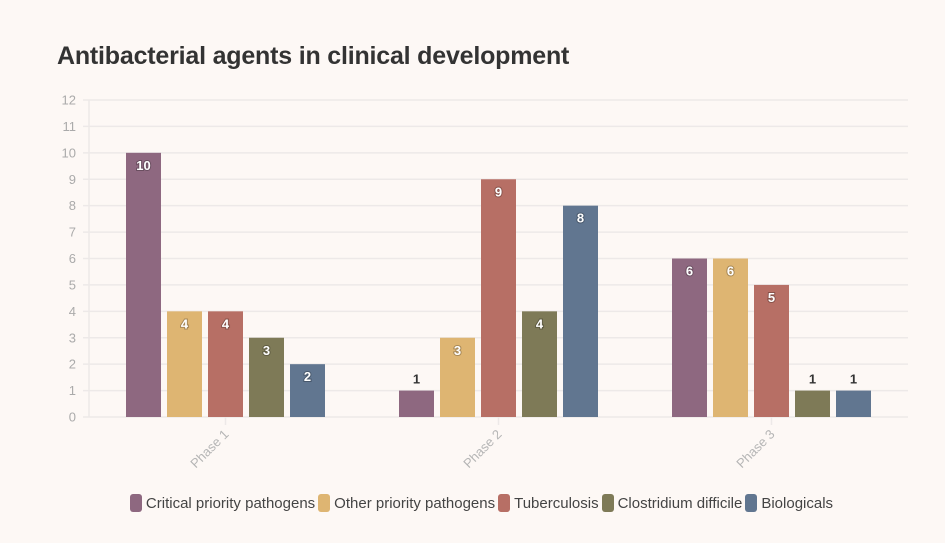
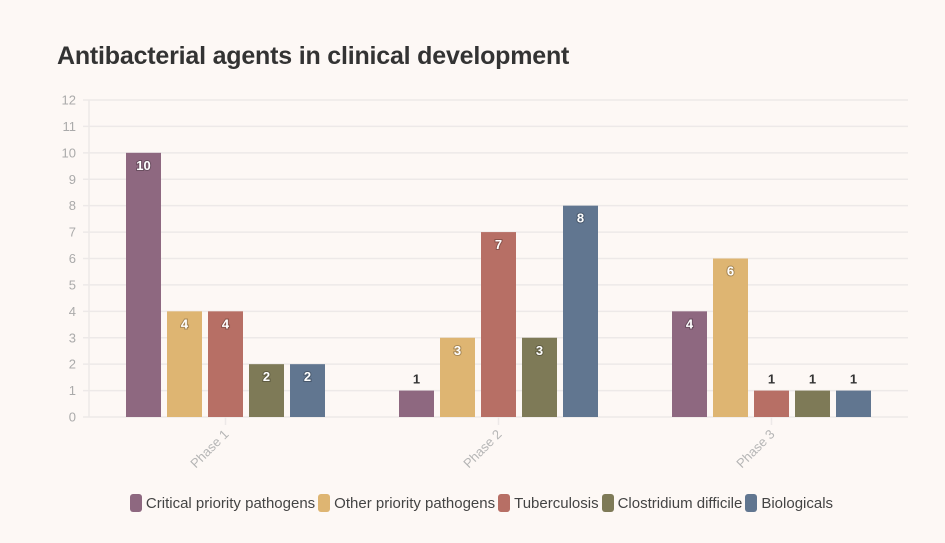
Clostridium difficile/Phase 1: 3 -> 2
Tuberculosis/Phase 2: 9 -> 7
Clostridium difficile/Phase 2: 4 -> 3
Critical priority pathogens/Phase 3: 6 -> 4
Tuberculosis/Phase 3: 5 -> 1
